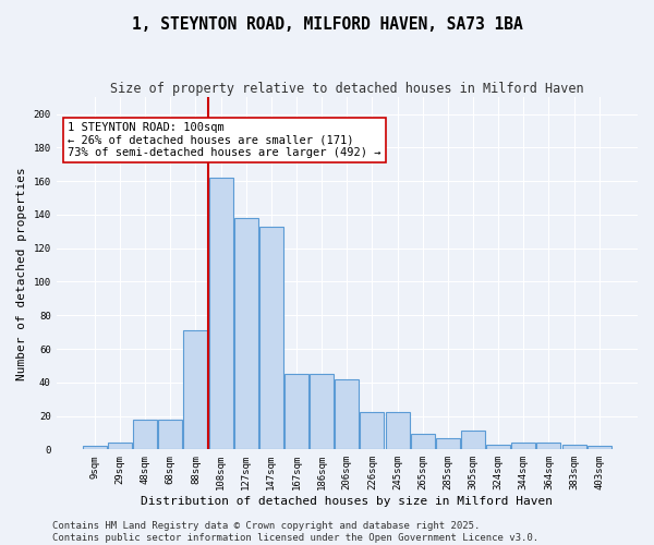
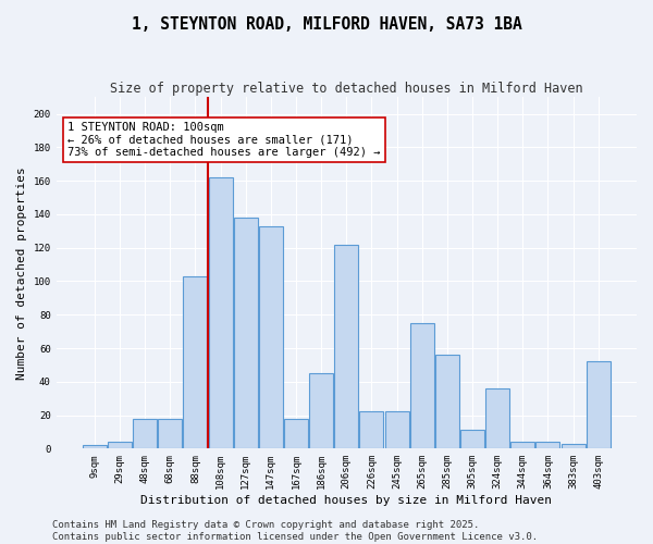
88sqm: 71 -> 103
167sqm: 45 -> 18
206sqm: 42 -> 122
265sqm: 9 -> 75
285sqm: 7 -> 56
324sqm: 3 -> 36
403sqm: 2 -> 52
